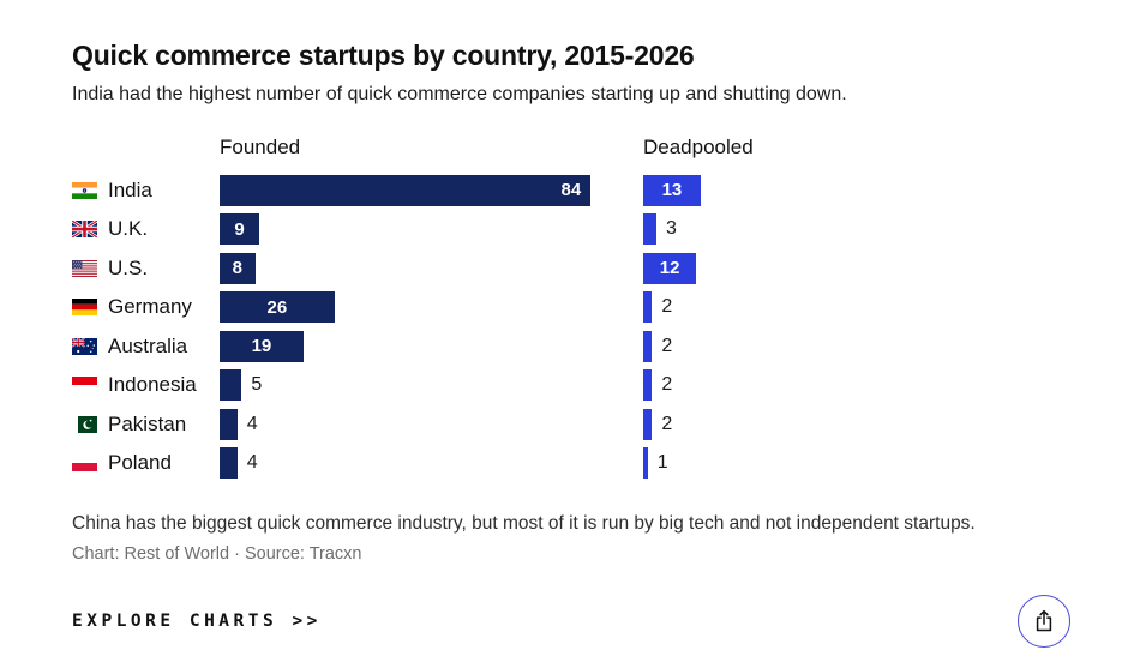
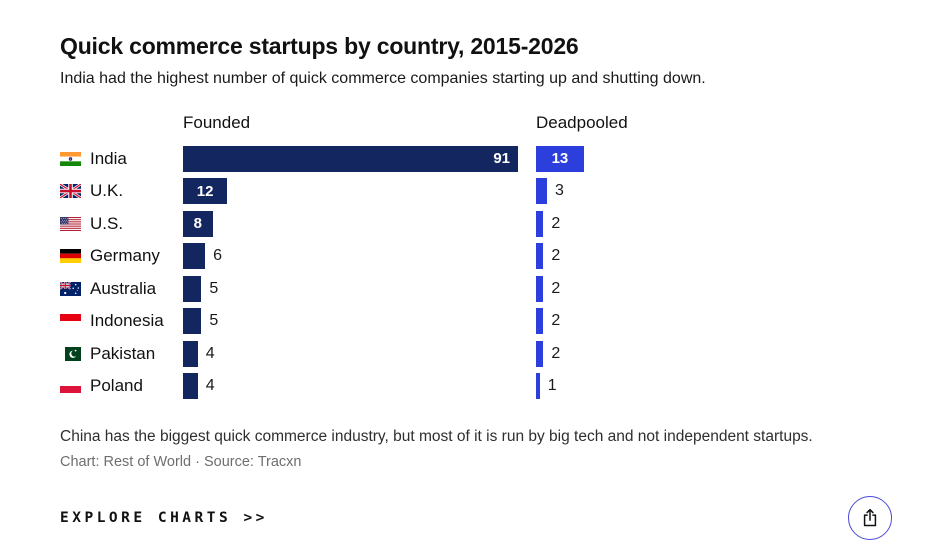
Founded/India: 84 -> 91
Founded/U.K.: 9 -> 12
Deadpooled/U.S.: 12 -> 2
Founded/Germany: 26 -> 6
Founded/Australia: 19 -> 5
